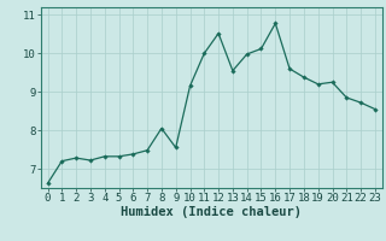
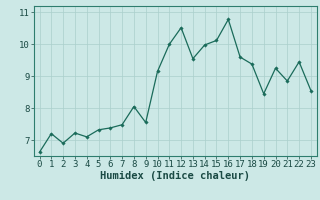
2: 7.28 -> 6.90
4: 7.32 -> 7.10
19: 9.20 -> 8.45
22: 8.72 -> 9.45
